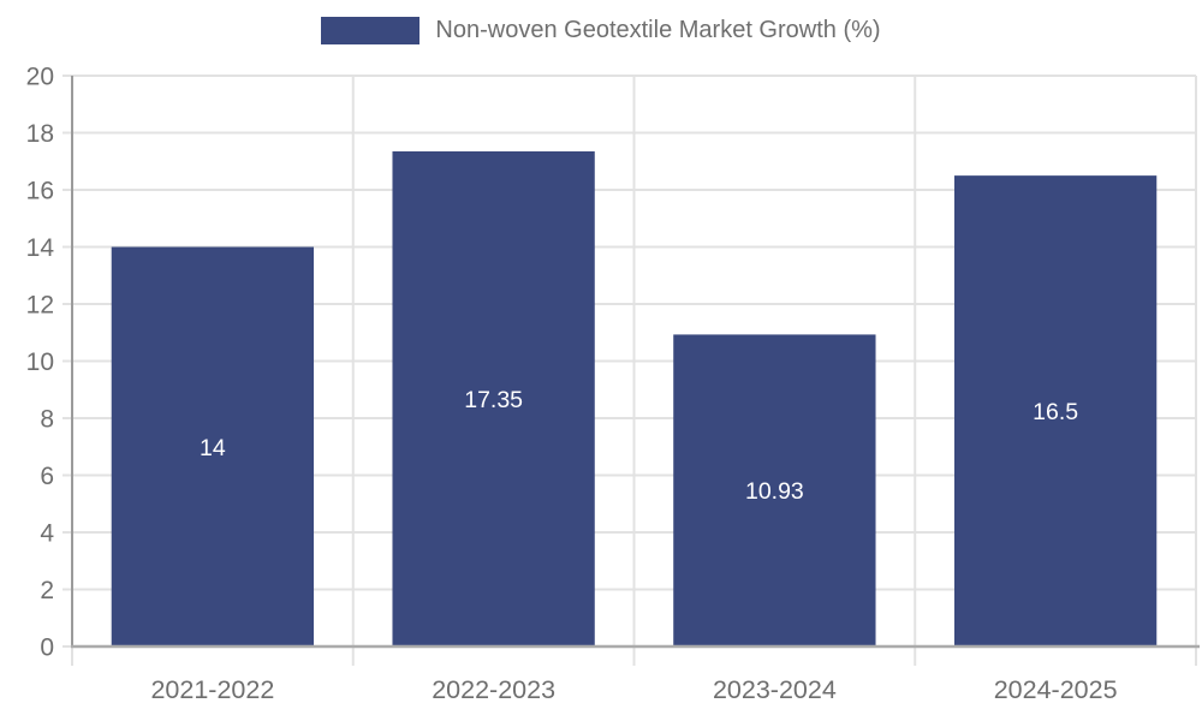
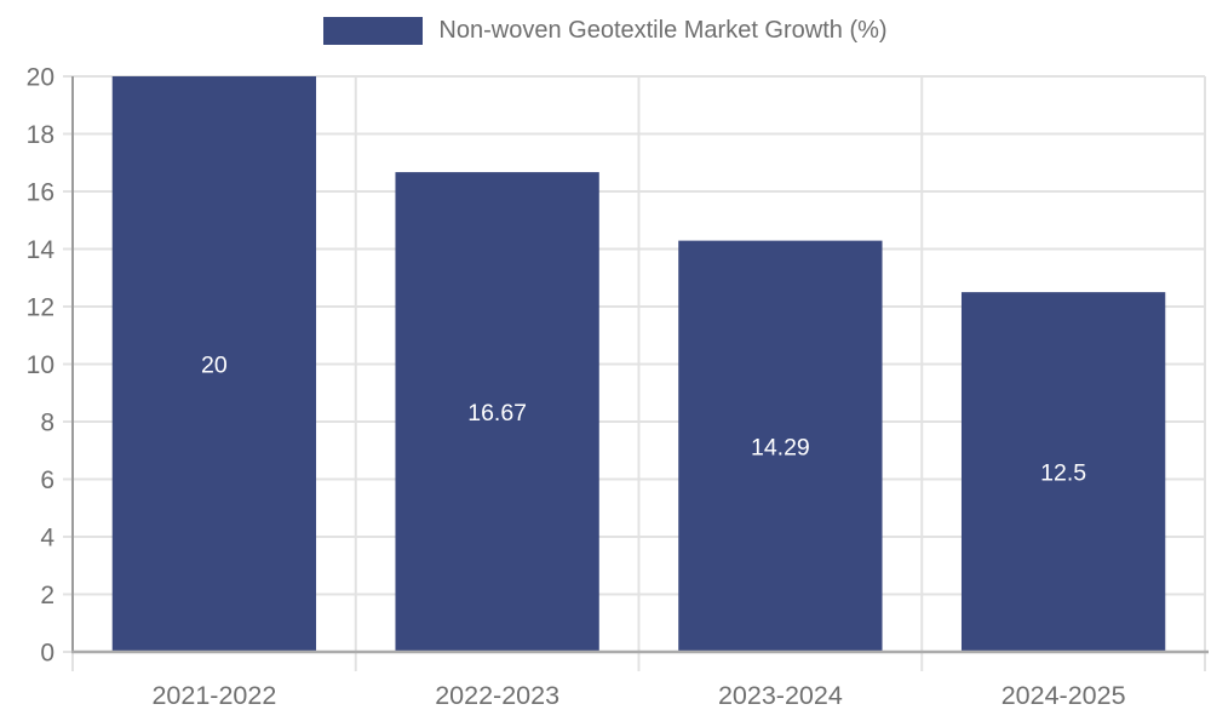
2021-2022: 14 -> 20
2022-2023: 17.35 -> 16.67
2023-2024: 10.93 -> 14.29
2024-2025: 16.5 -> 12.5
